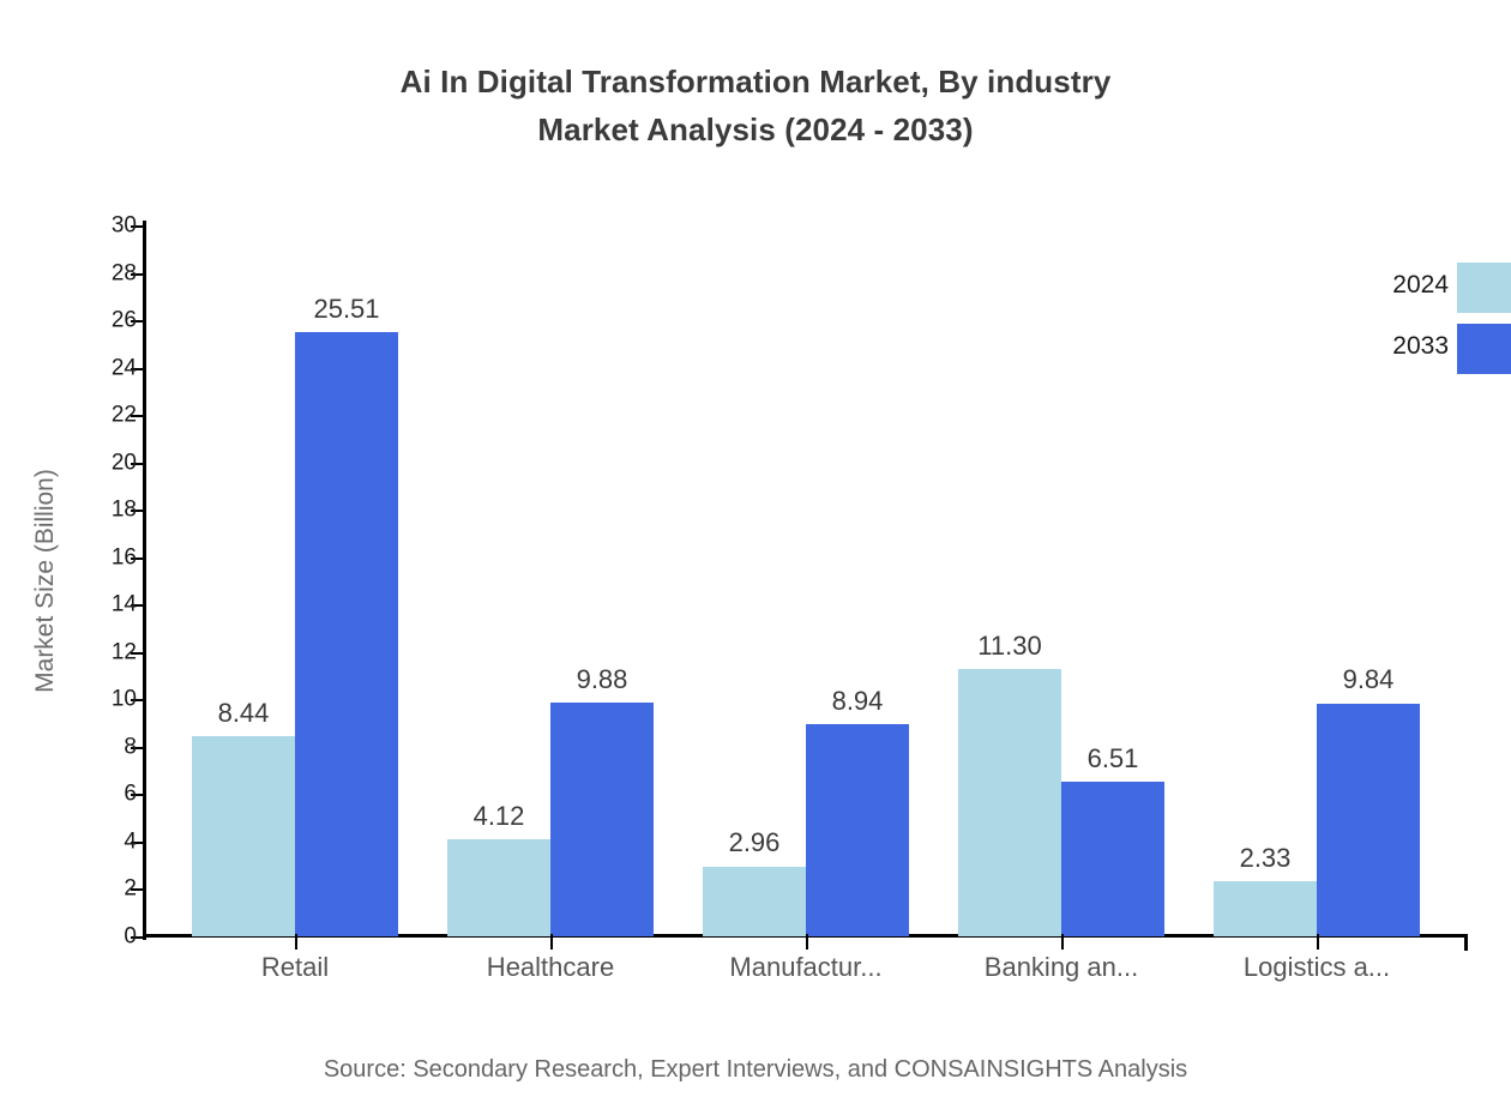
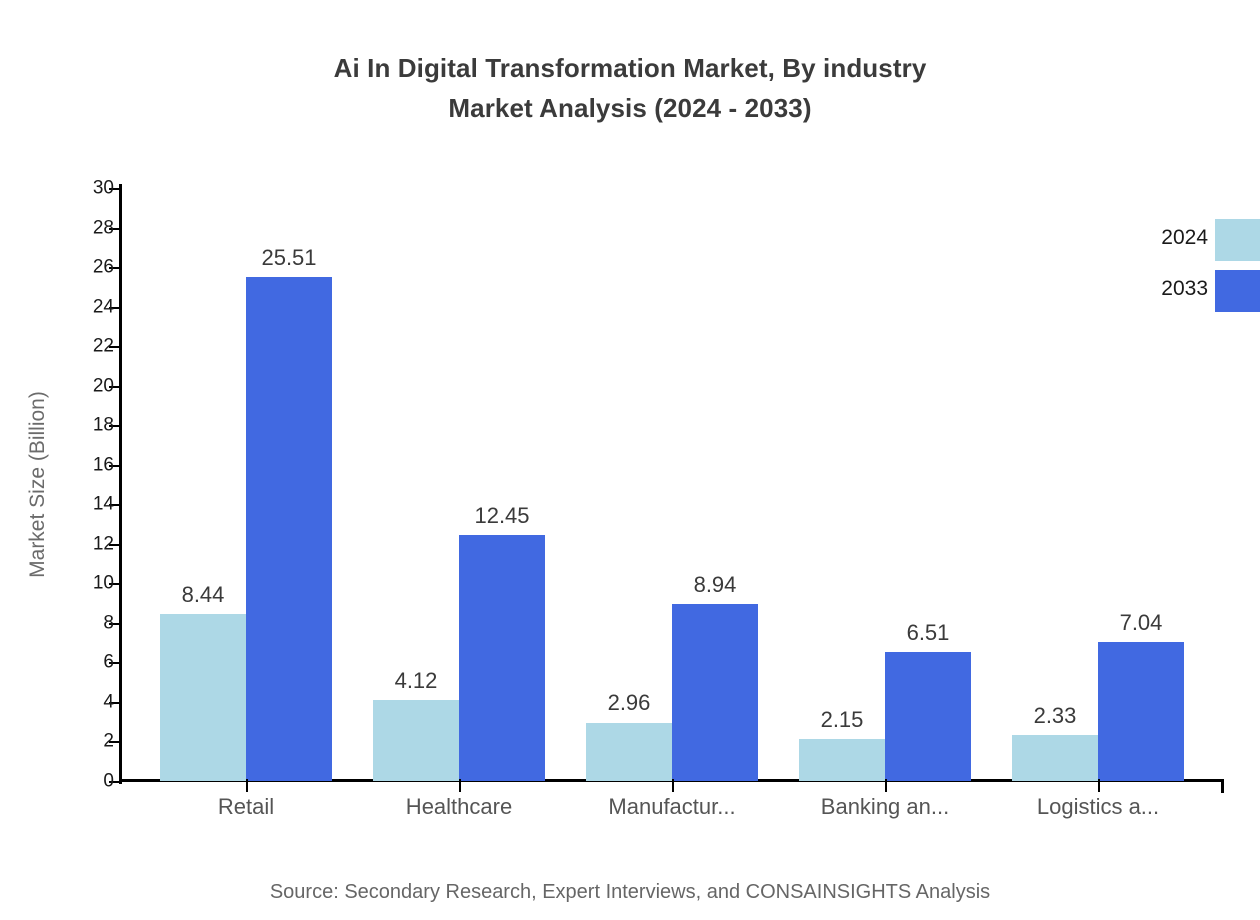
2033/Healthcare: 9.88 -> 12.45
2024/Banking an...: 11.30 -> 2.15
2033/Logistics a...: 9.84 -> 7.04
